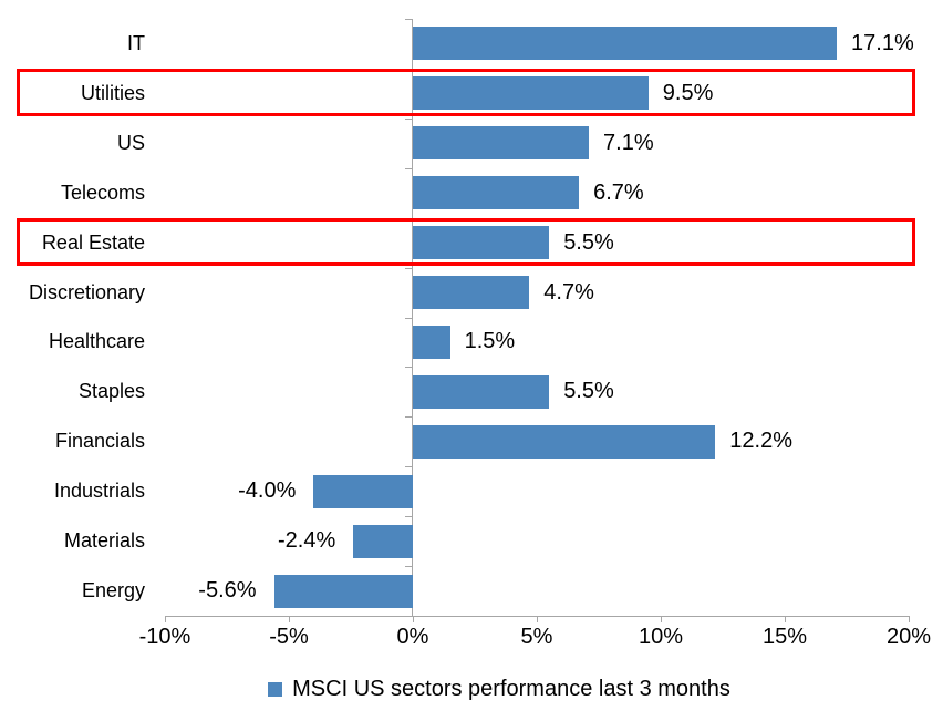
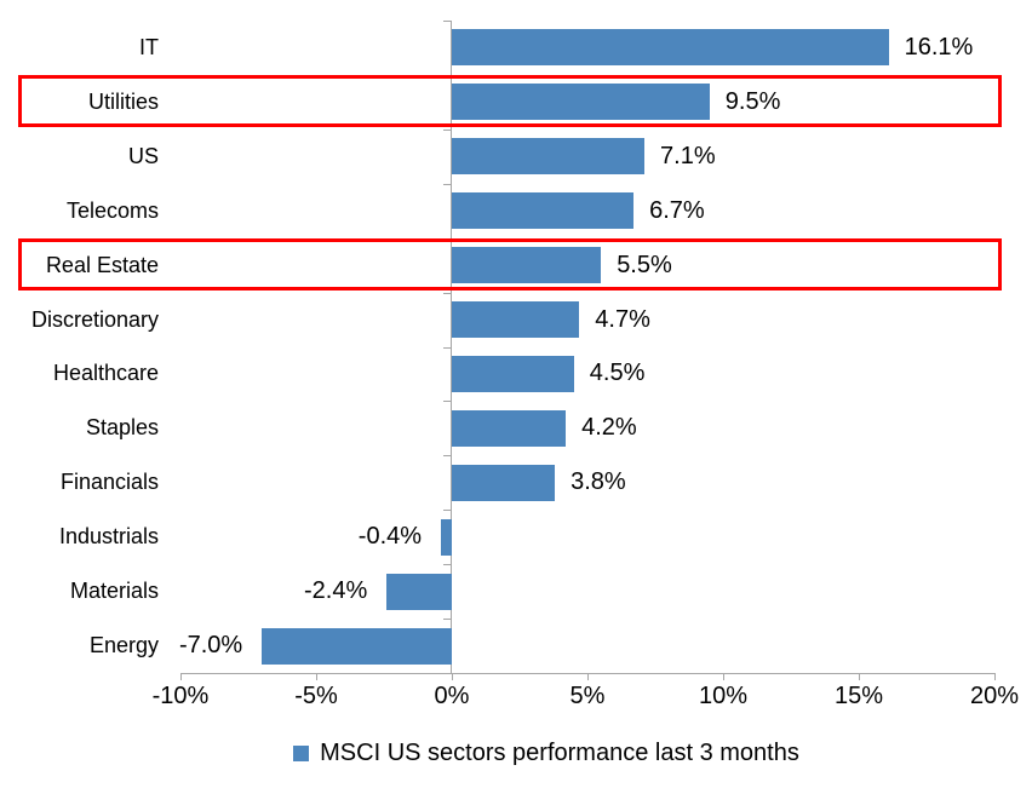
IT: 17.1% -> 16.1%
Healthcare: 1.5% -> 4.5%
Staples: 5.5% -> 4.2%
Financials: 12.2% -> 3.8%
Industrials: -4.0% -> -0.4%
Energy: -5.6% -> -7.0%
